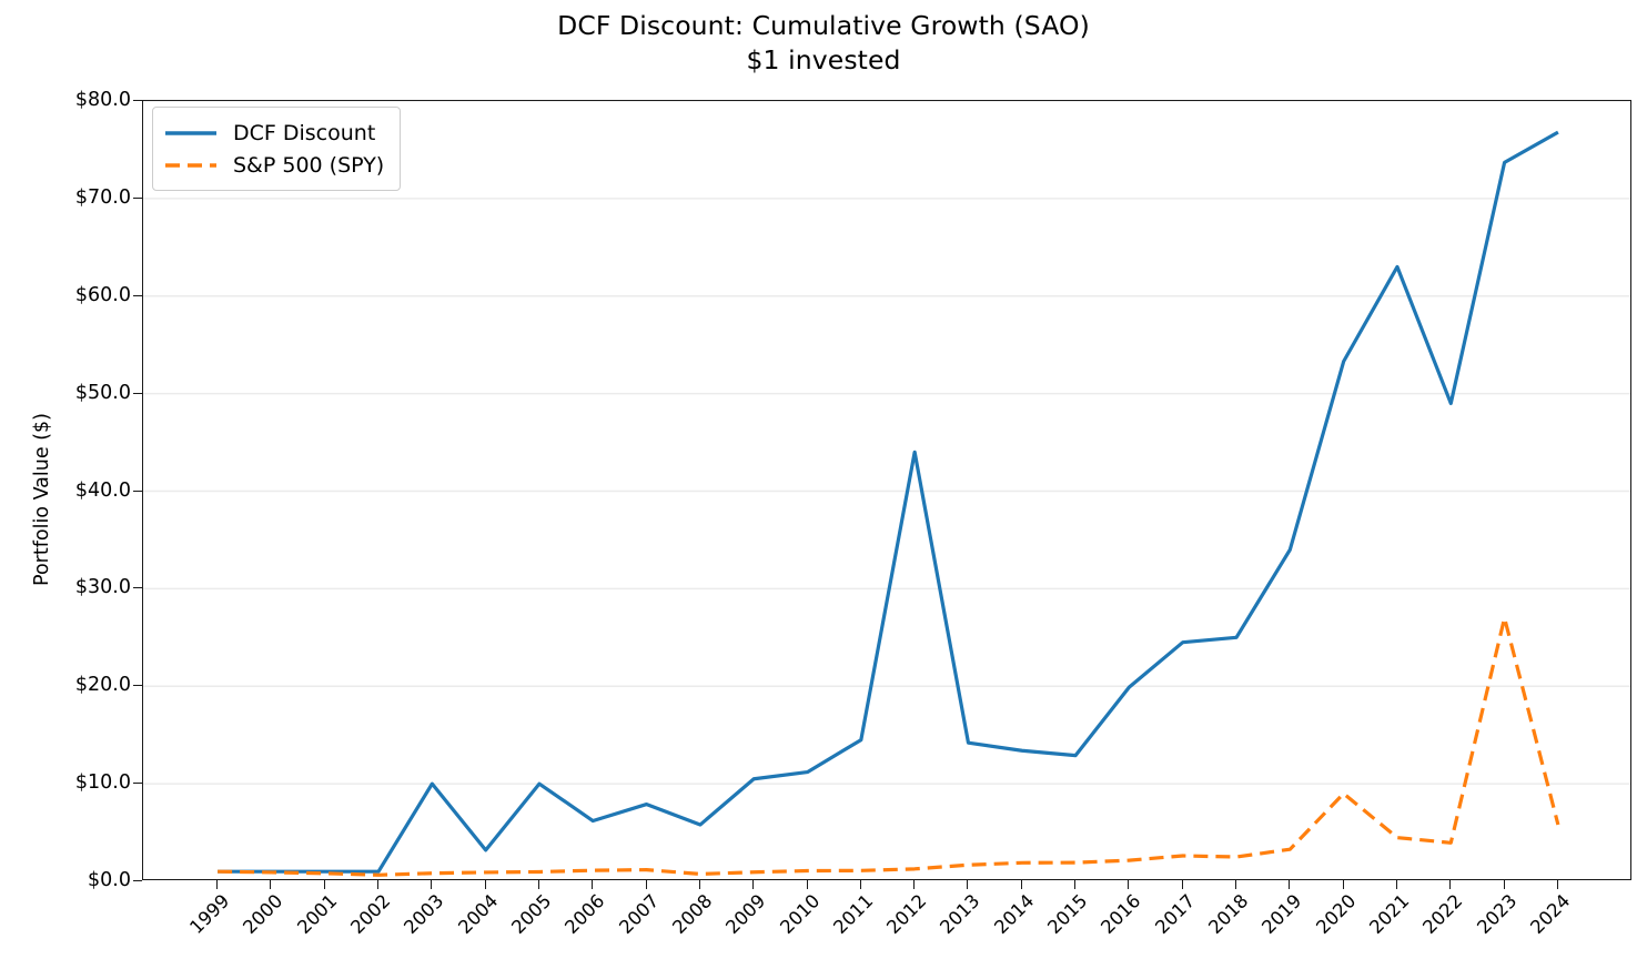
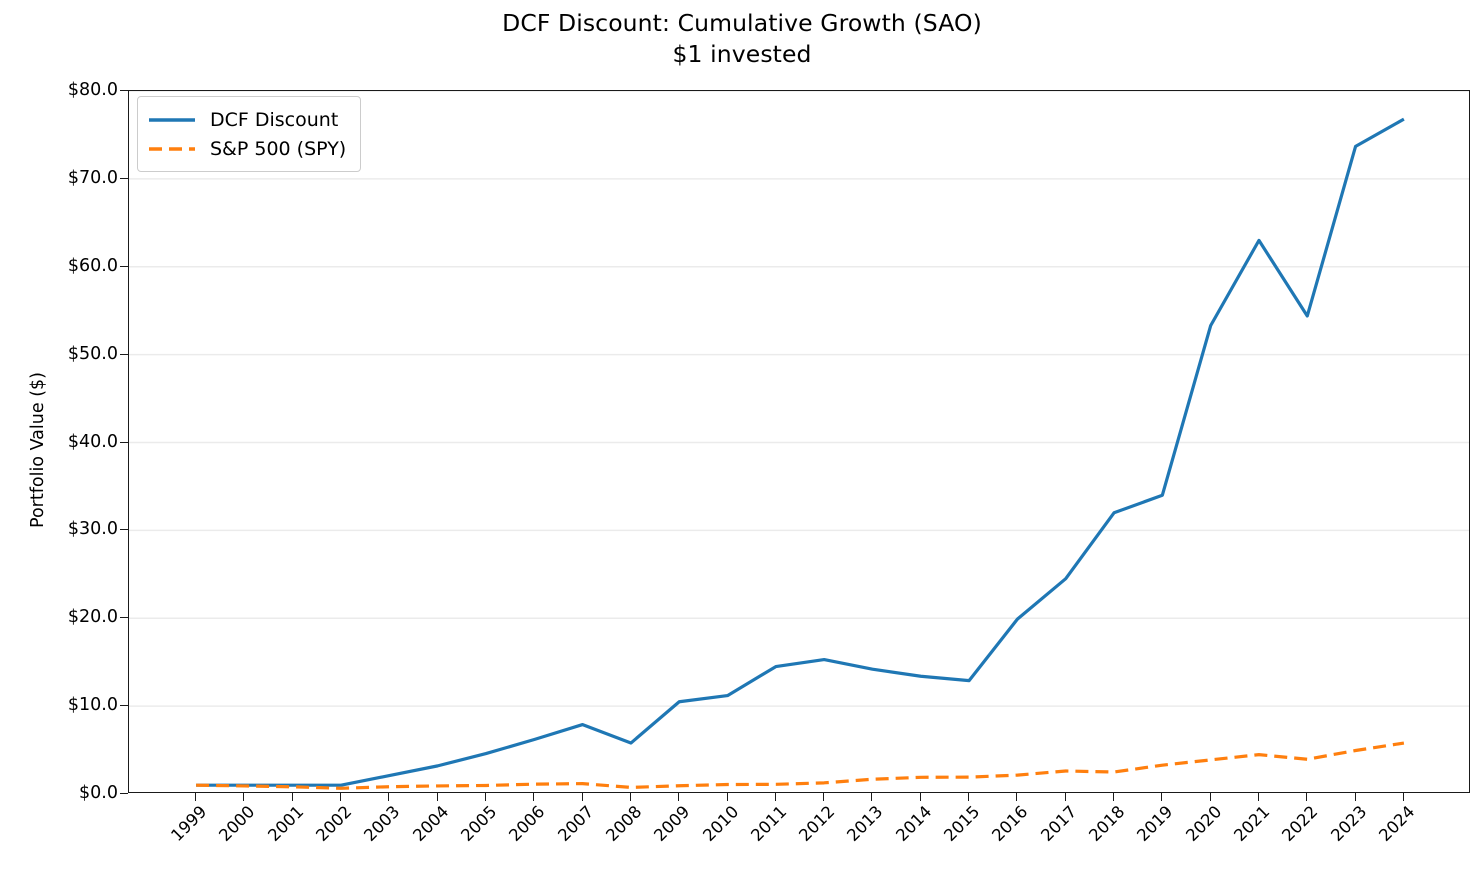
DCF Discount/2003: $10 -> $2
DCF Discount/2005: $10 -> $5
DCF Discount/2012: $44 -> $15
DCF Discount/2018: $25 -> $32
S&P 500 (SPY)/2020: $9 -> $4
DCF Discount/2022: $49 -> $54
S&P 500 (SPY)/2023: $27 -> $5
